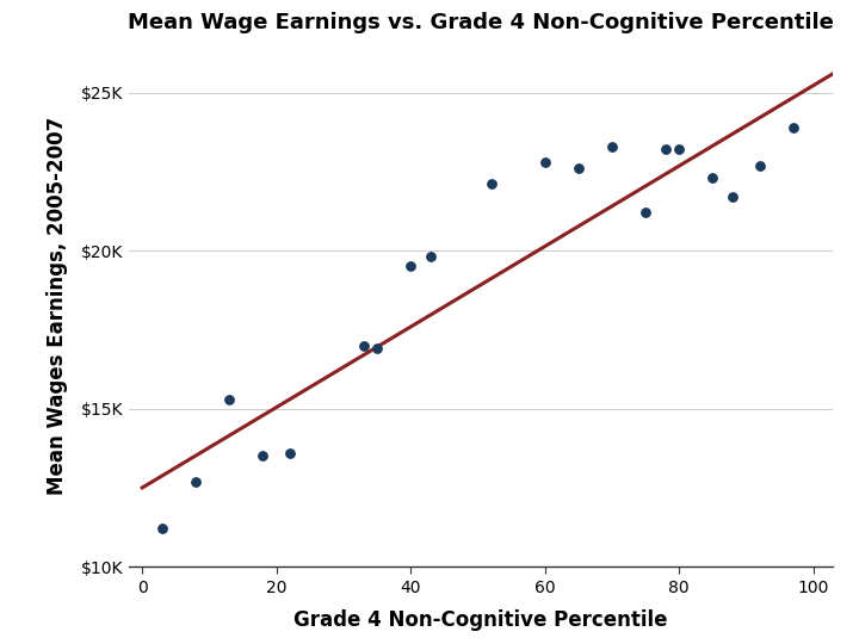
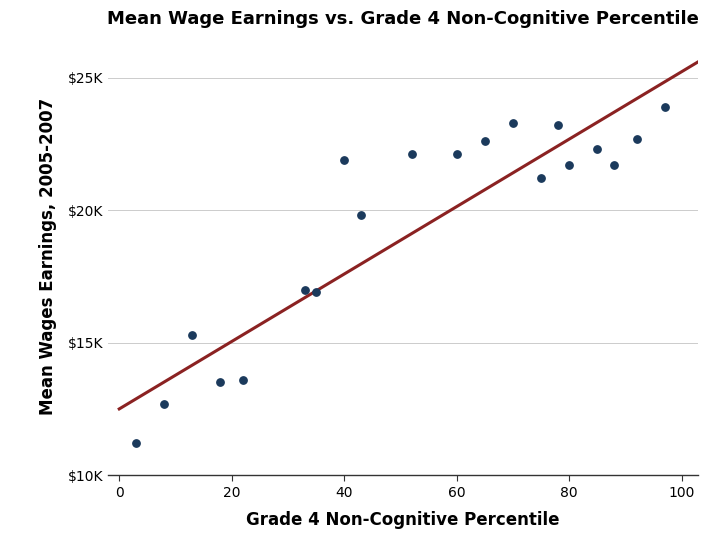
40: $19.5K -> $21.9K
60: $22.8K -> $22.1K
80: $23.2K -> $21.7K
